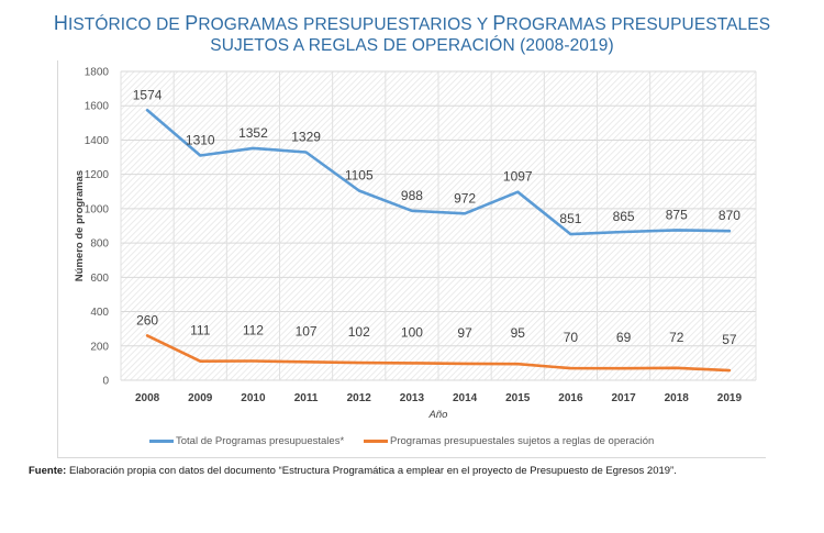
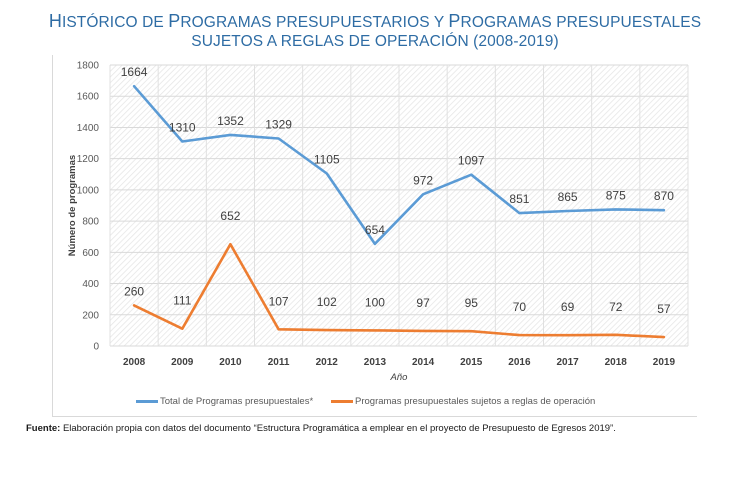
Total de Programas presupuestales*/2008: 1574 -> 1664
Programas presupuestales sujetos a reglas de operación/2010: 112 -> 652
Total de Programas presupuestales*/2013: 988 -> 654
